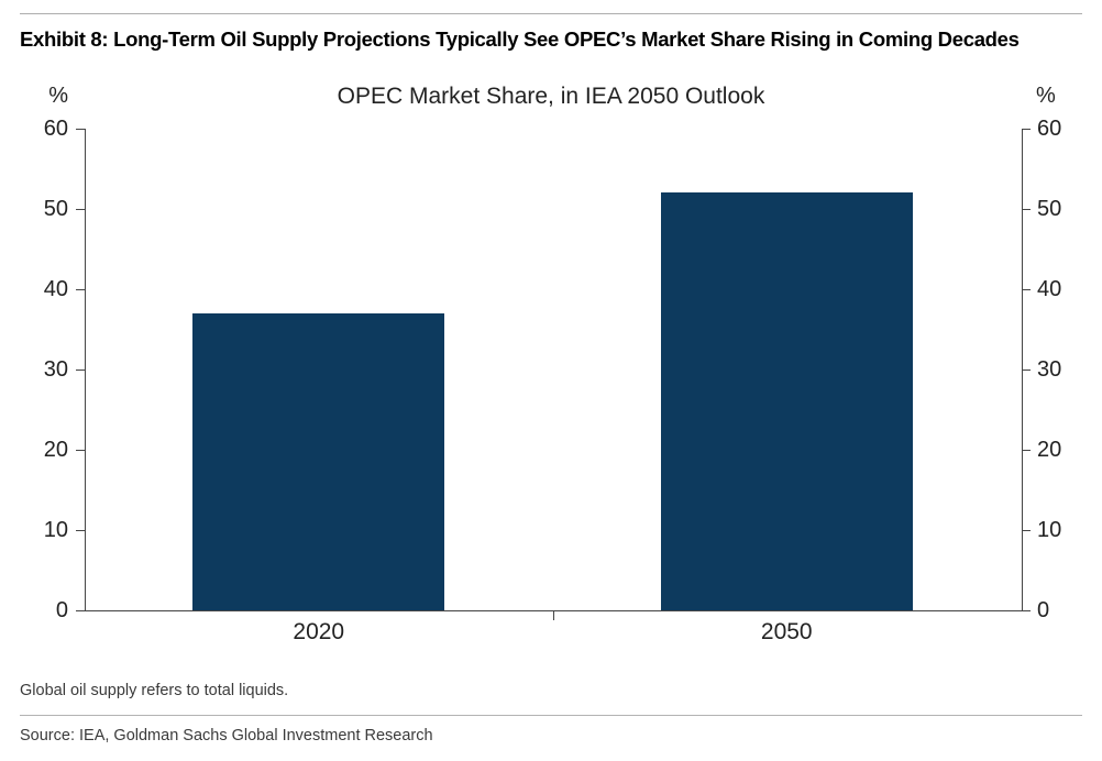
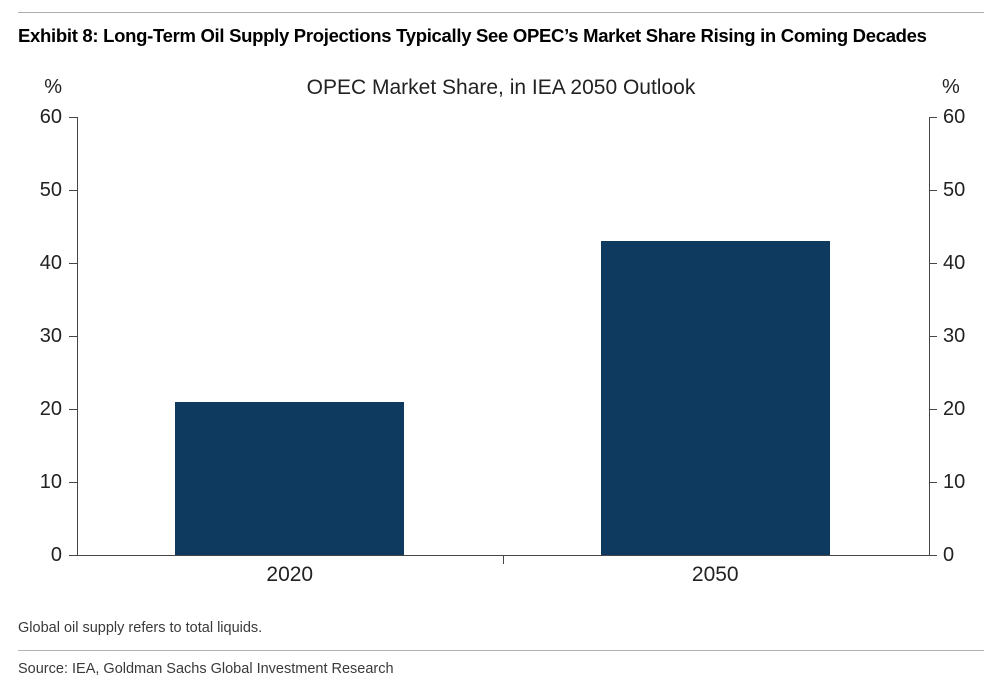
2020: 37 -> 21
2050: 52 -> 43
